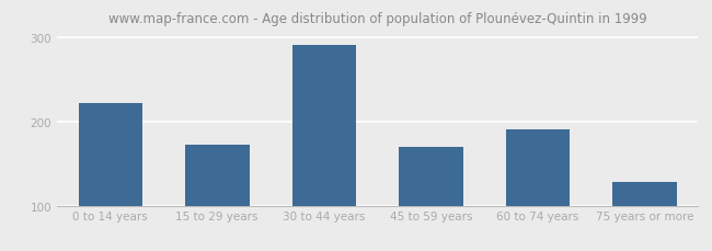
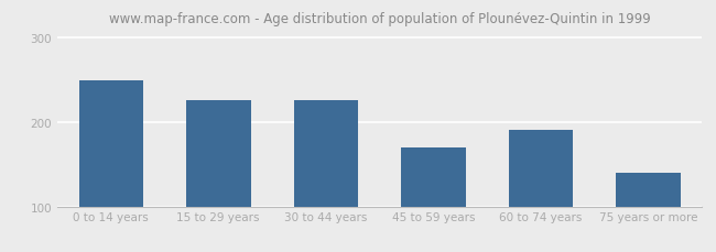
0 to 14 years: 222 -> 250
15 to 29 years: 173 -> 226
30 to 44 years: 291 -> 226
75 years or more: 128 -> 140
